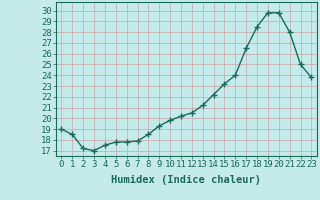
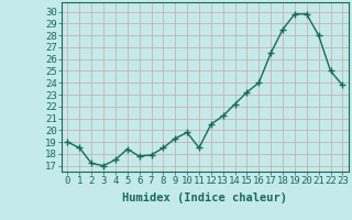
5: 17.8 -> 18.4
11: 20.2 -> 18.5
